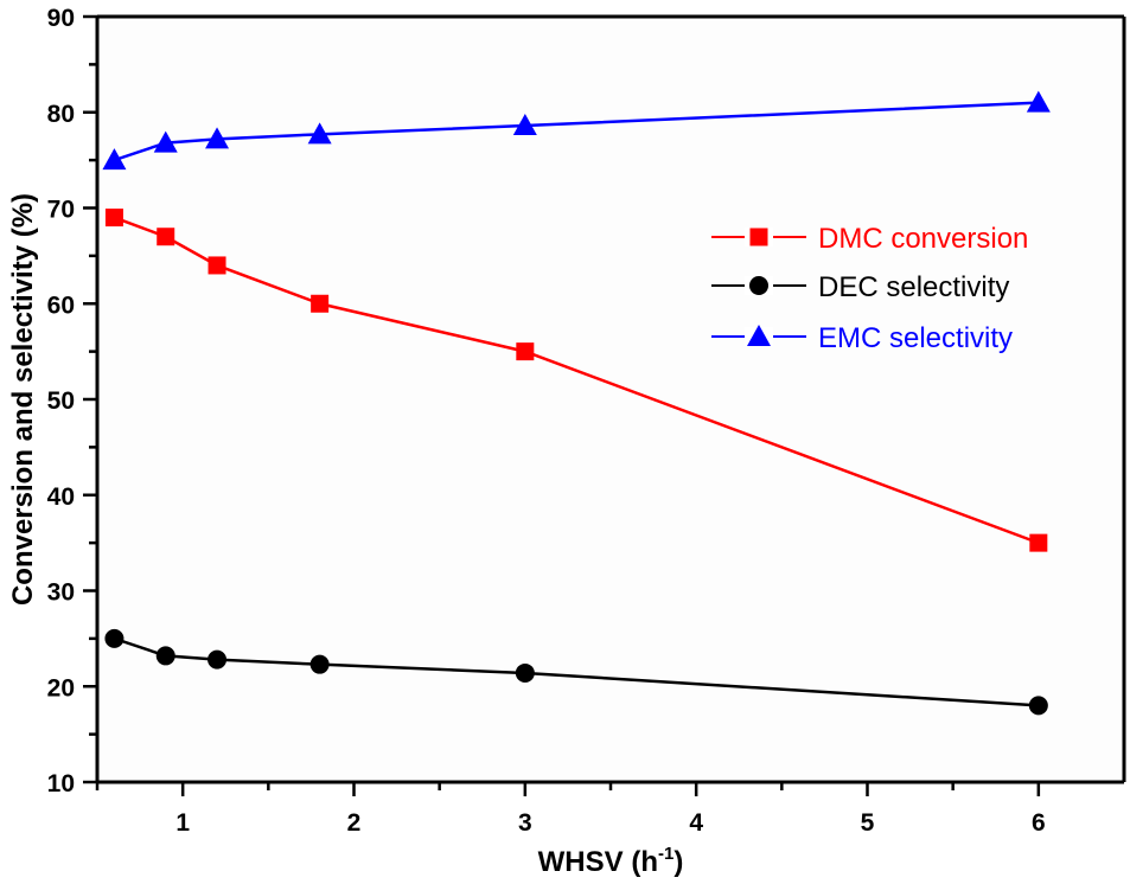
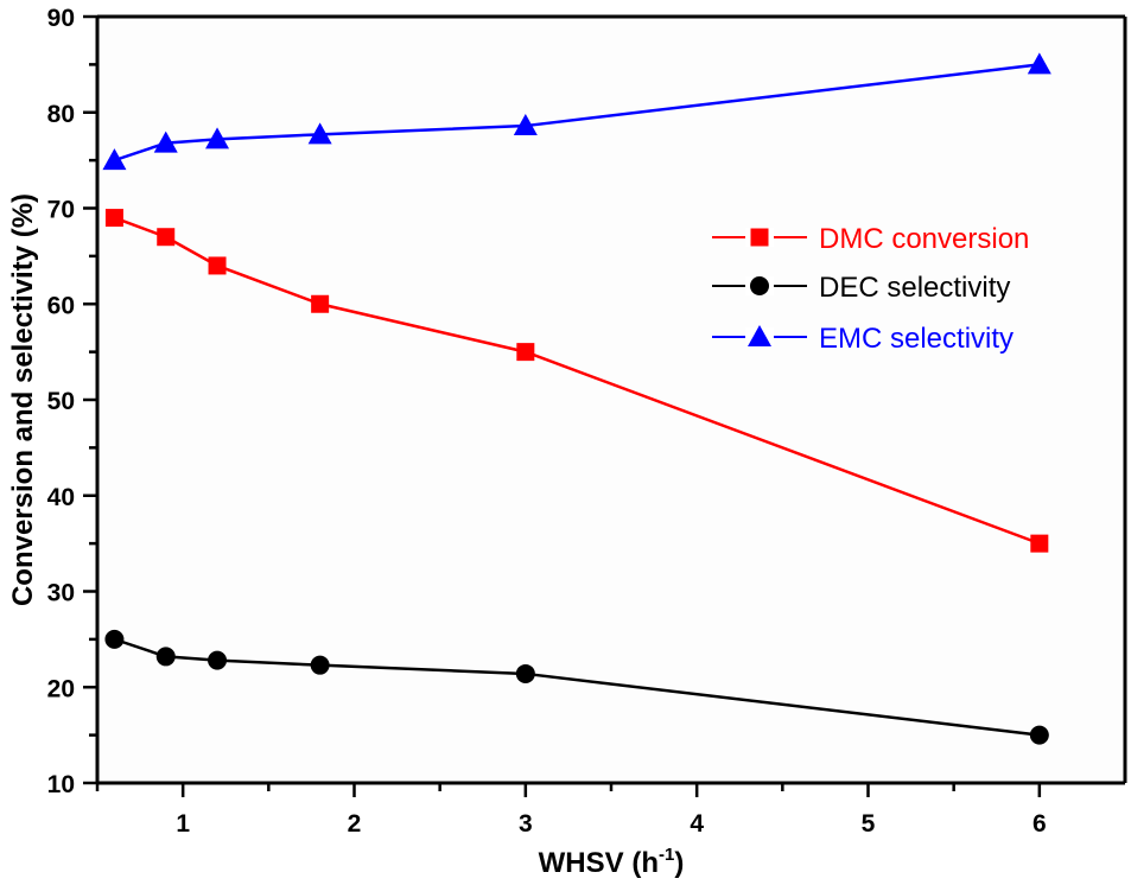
DEC selectivity/6: 18 -> 15
EMC selectivity/6: 81 -> 85
